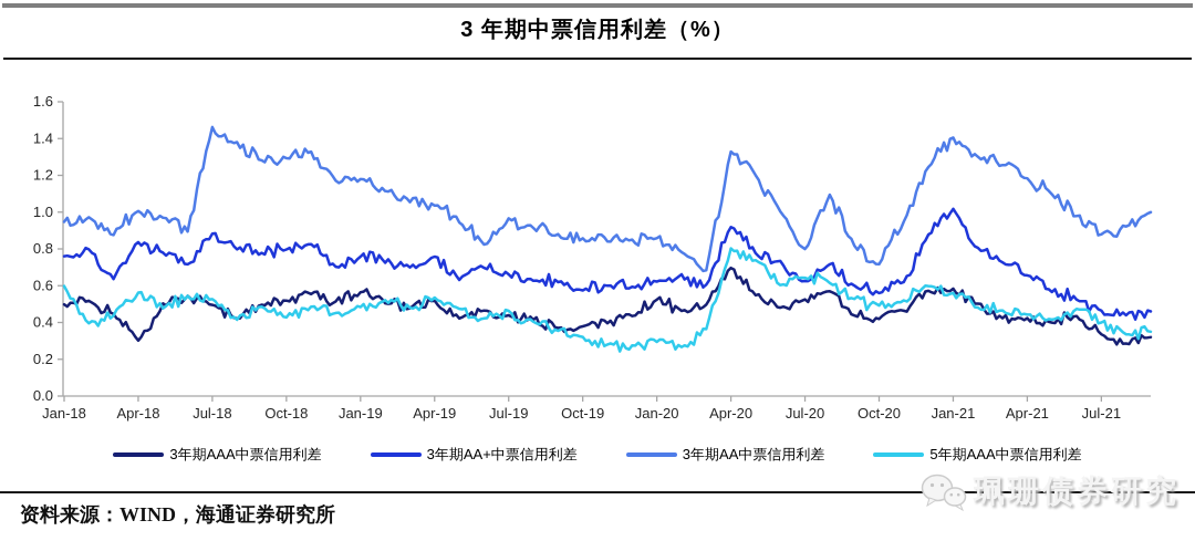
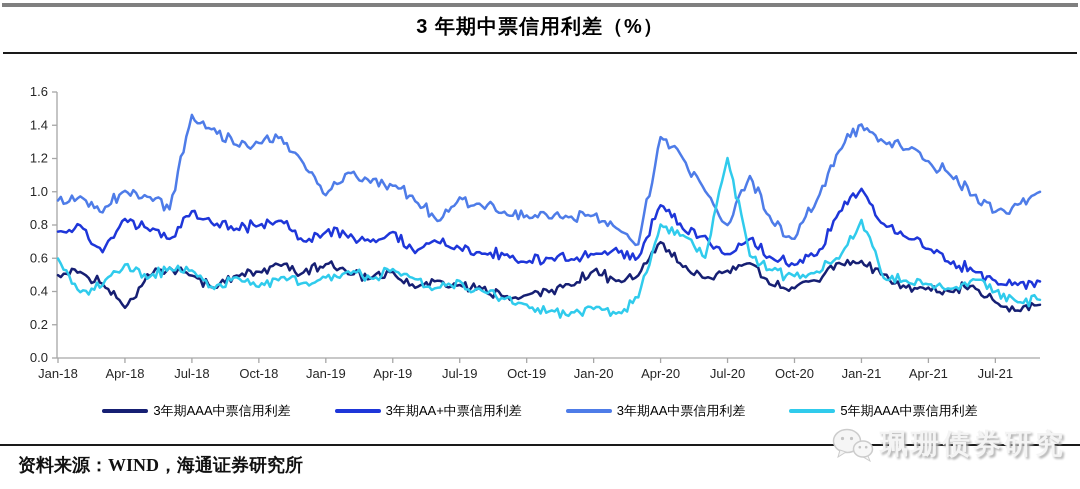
3年期AA中票信用利差/Jan-19: 1.18 -> 0.98
5年期AAA中票信用利差/Jul-20: 0.64 -> 1.20
5年期AAA中票信用利差/Jan-21: 0.56 -> 0.83
